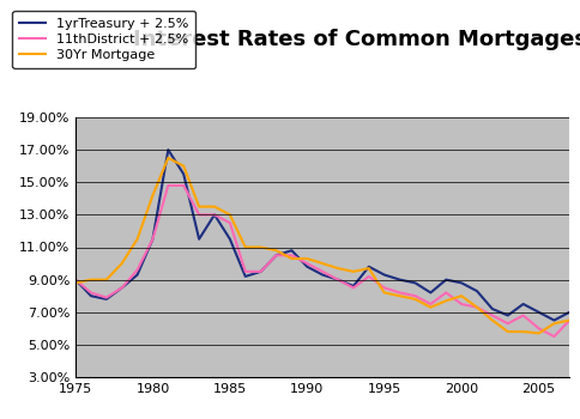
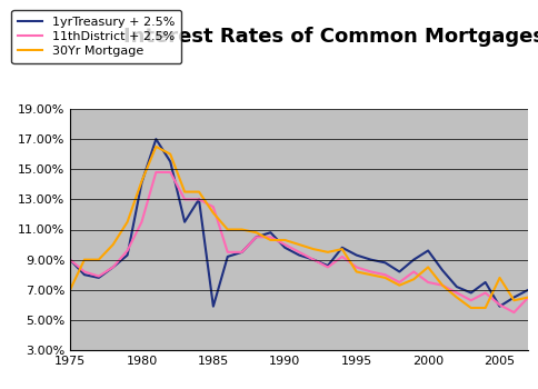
30Yr Mortgage/1975: 8.8% -> 7.0%
1yrTreasury + 2.5%/1980: 11.5% -> 14.1%
1yrTreasury + 2.5%/1985: 11.5% -> 5.9%
30Yr Mortgage/1985: 13.0% -> 12.1%
1yrTreasury + 2.5%/2000: 8.8% -> 9.6%
30Yr Mortgage/2000: 8.0% -> 8.5%
1yrTreasury + 2.5%/2005: 7.0% -> 5.9%
30Yr Mortgage/2005: 5.7% -> 7.8%
